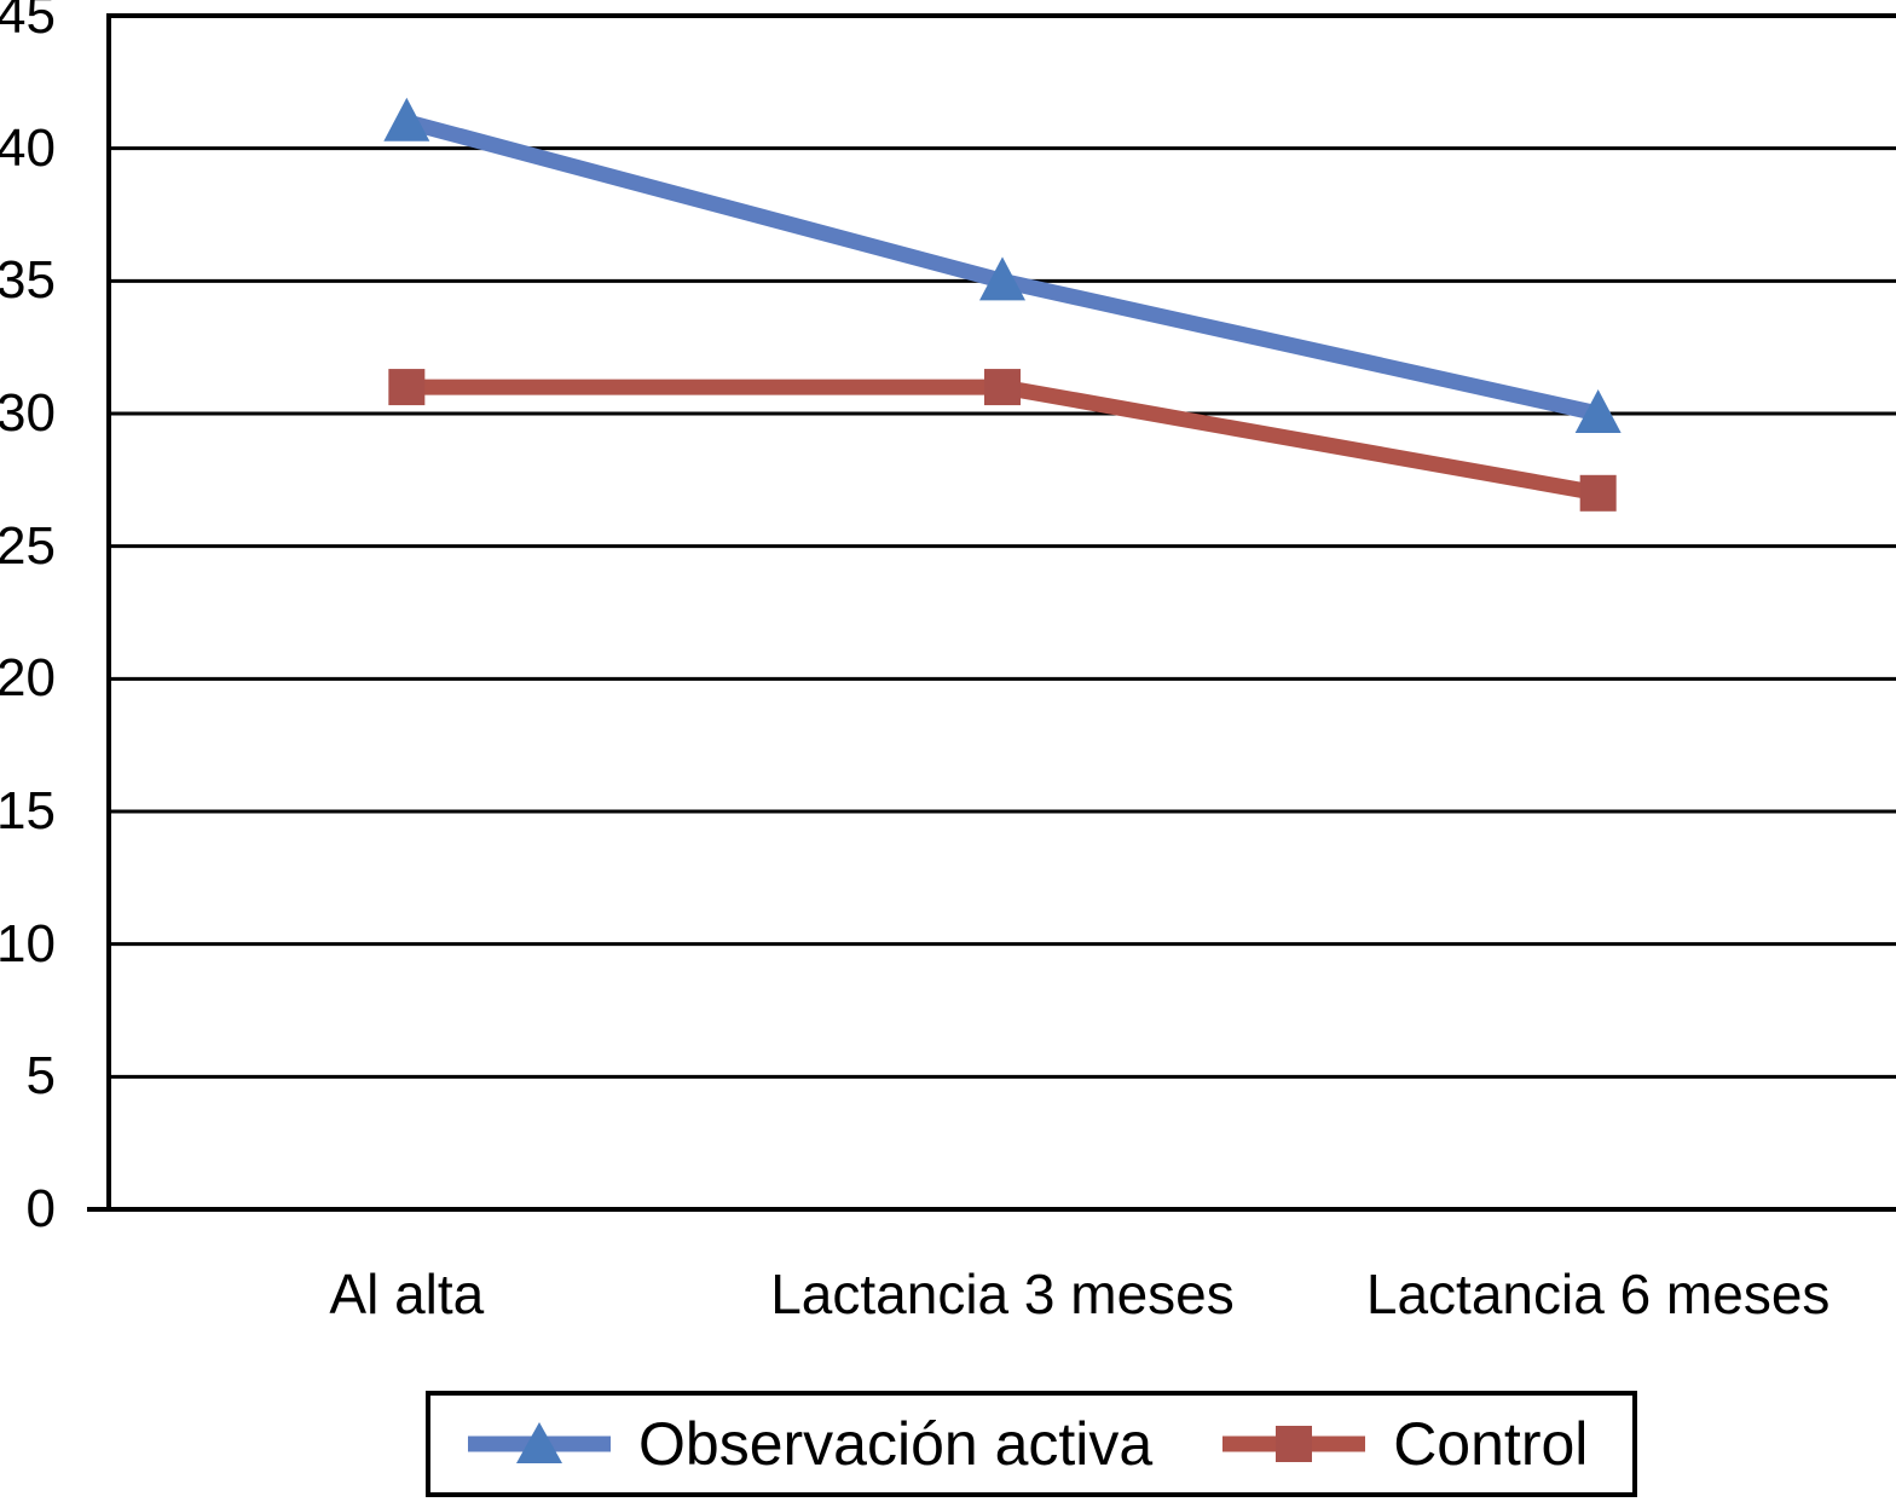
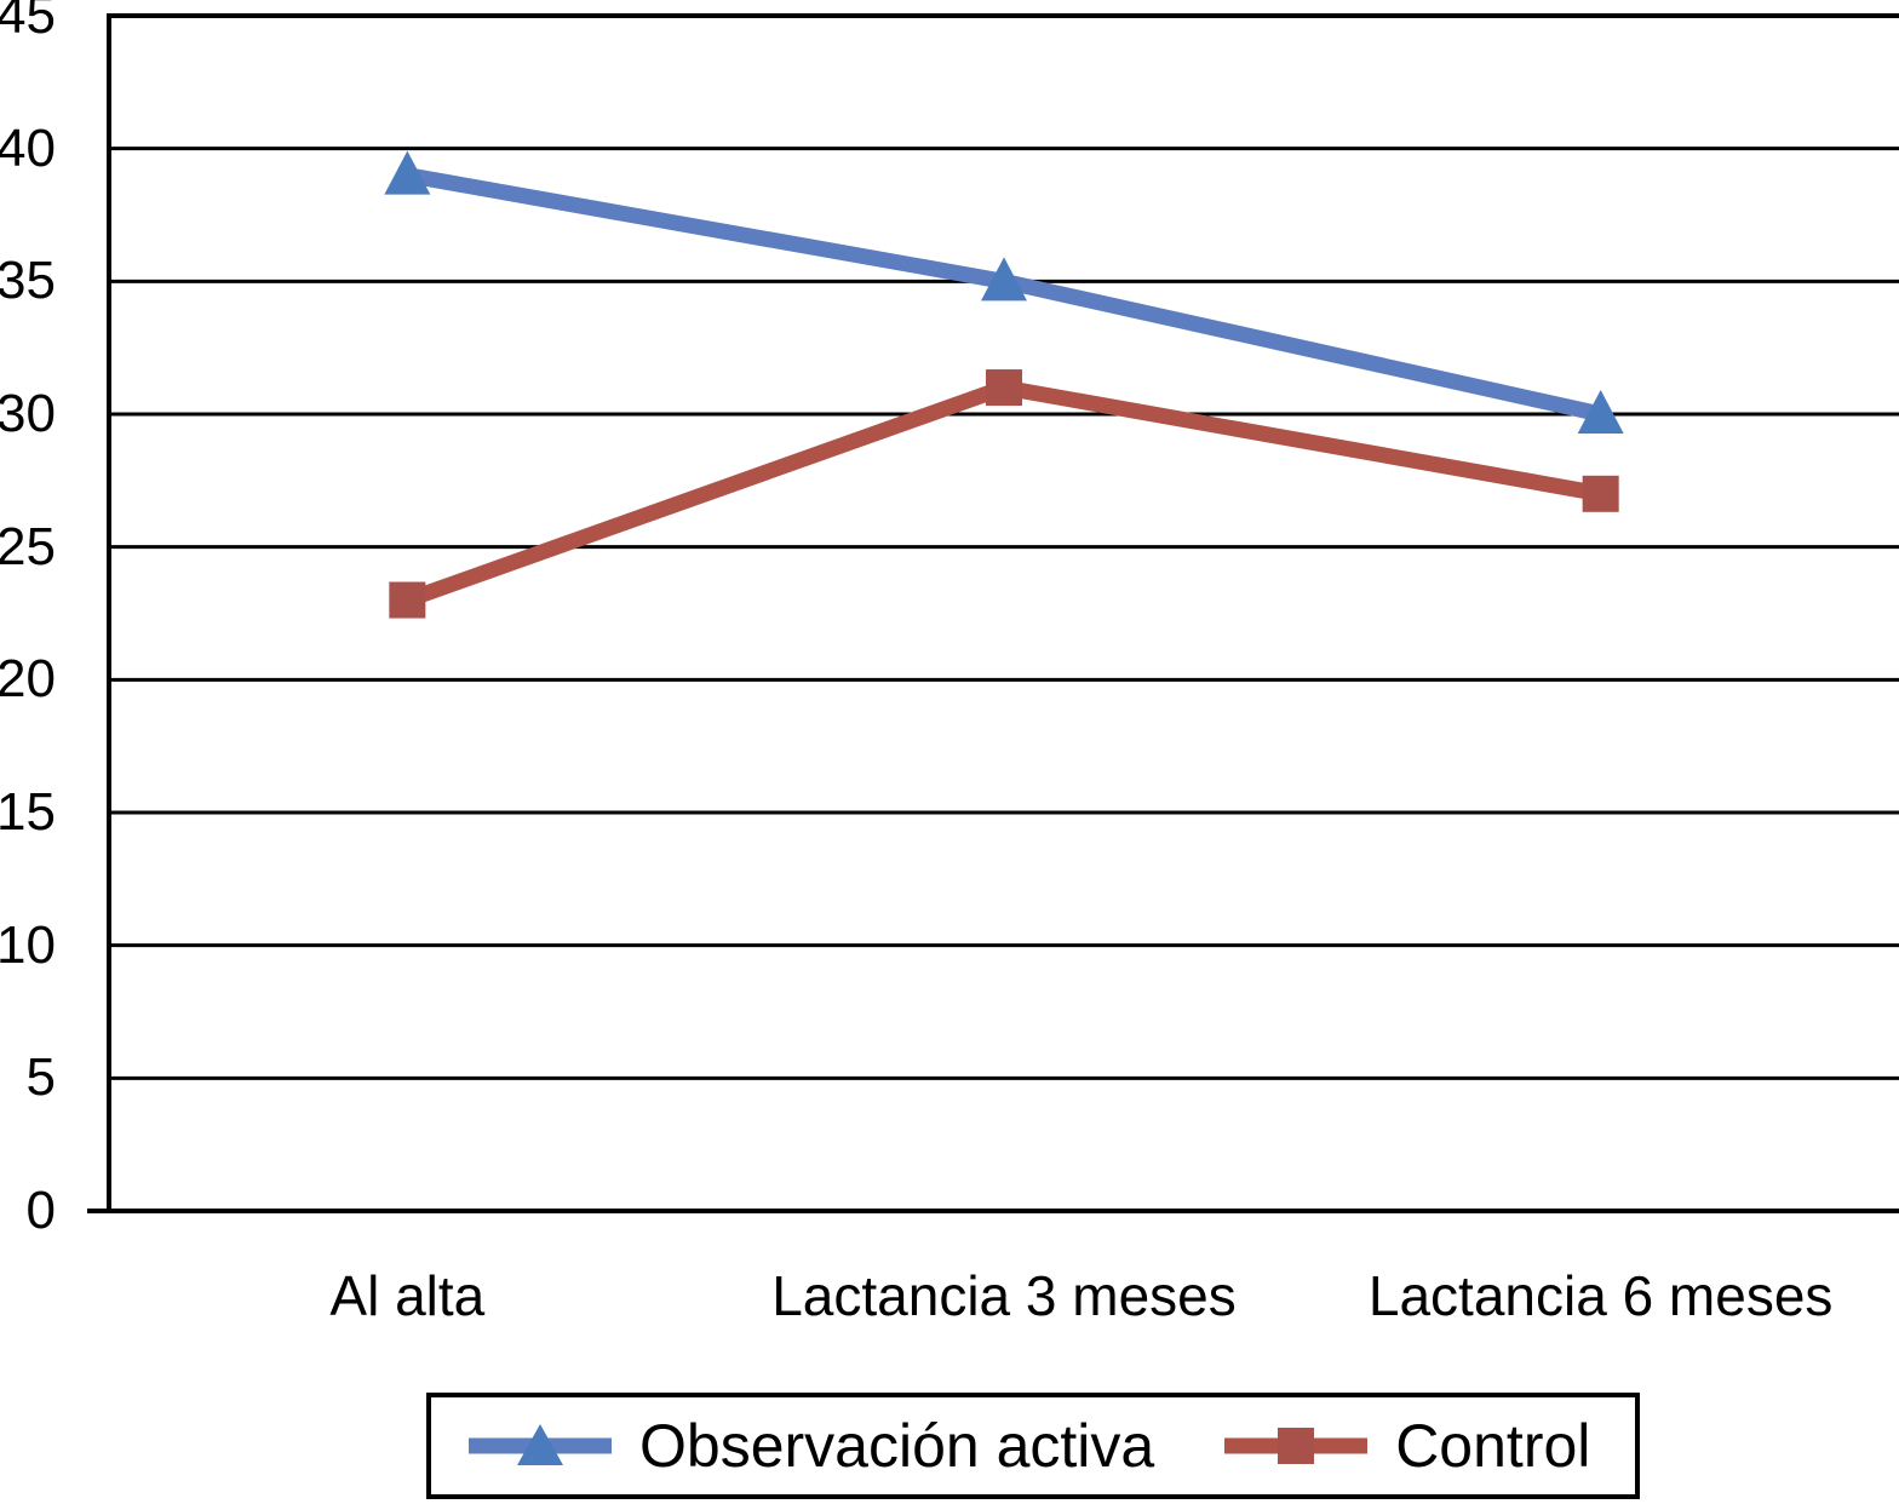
Observación activa/Al alta: 41 -> 39
Control/Al alta: 31 -> 23
